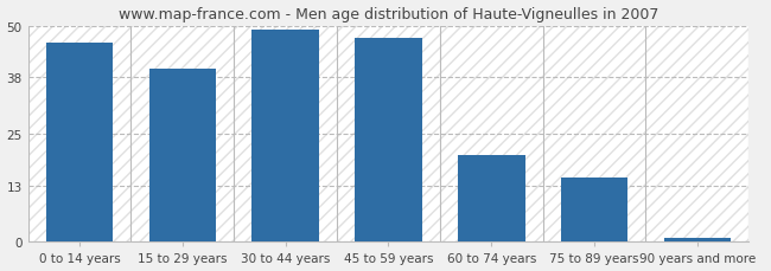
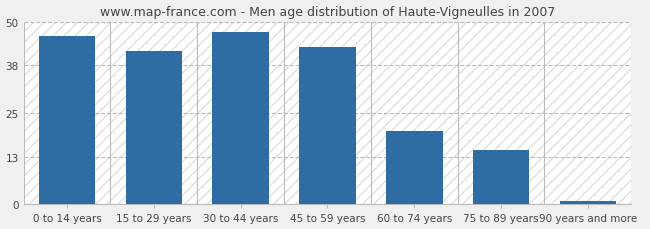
15 to 29 years: 40 -> 42
30 to 44 years: 49 -> 47
45 to 59 years: 47 -> 43
